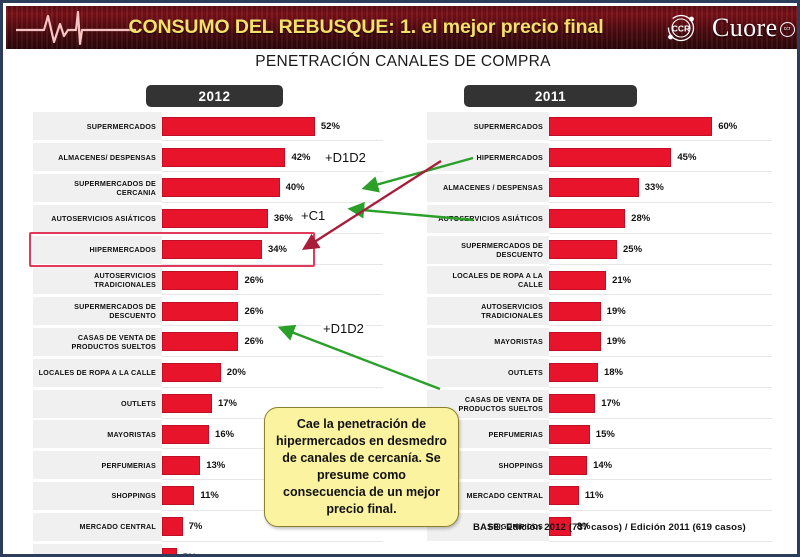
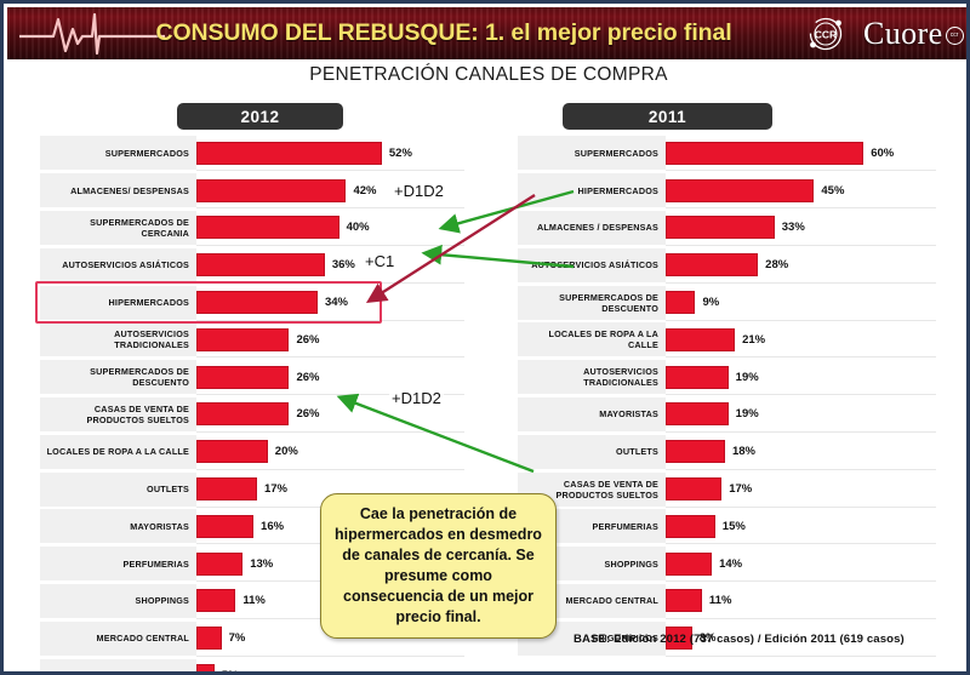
2011/SUPERMERCADOS DE DESCUENTO: 25% -> 9%
